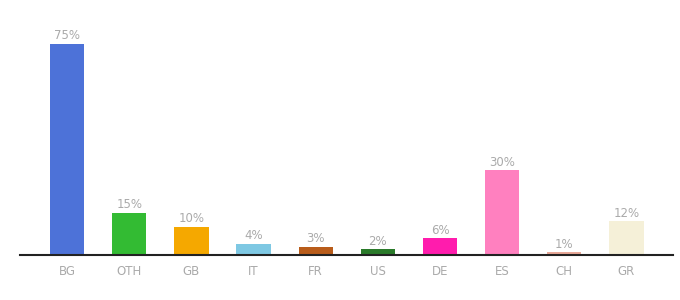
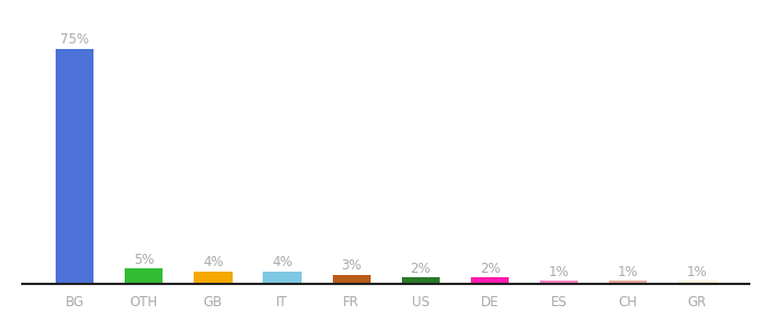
OTH: 15% -> 5%
GB: 10% -> 4%
DE: 6% -> 2%
ES: 30% -> 1%
GR: 12% -> 1%
